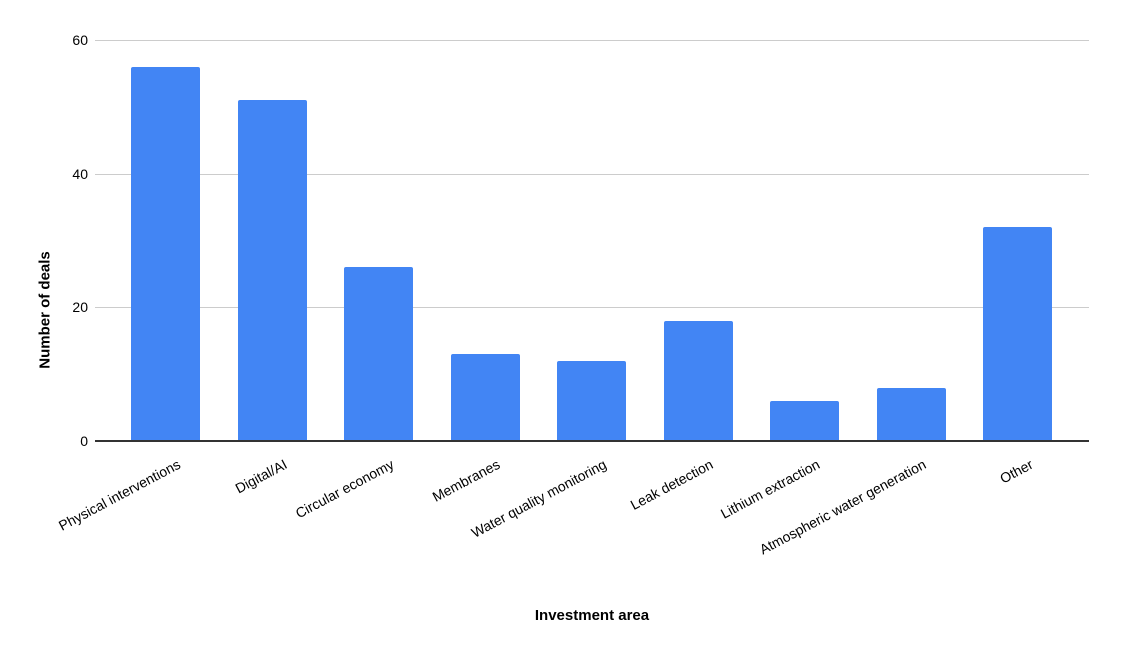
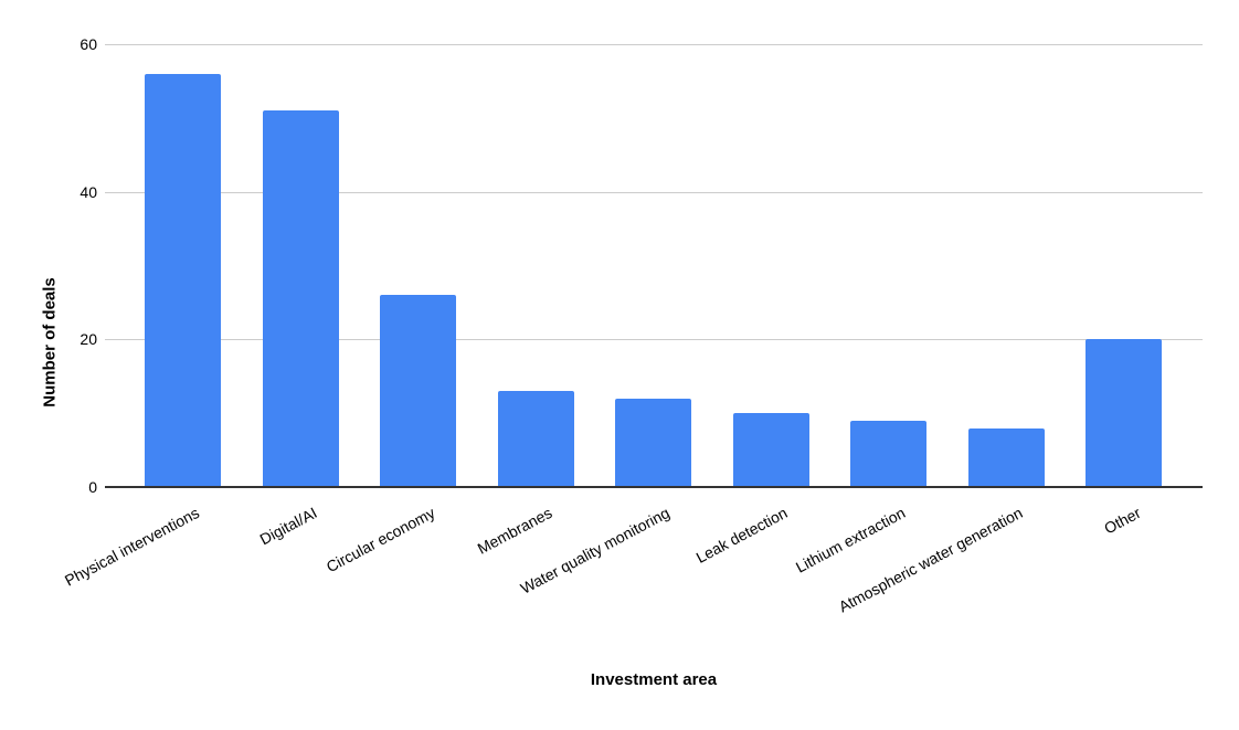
Leak detection: 18 -> 10
Lithium extraction: 6 -> 9
Other: 32 -> 20
